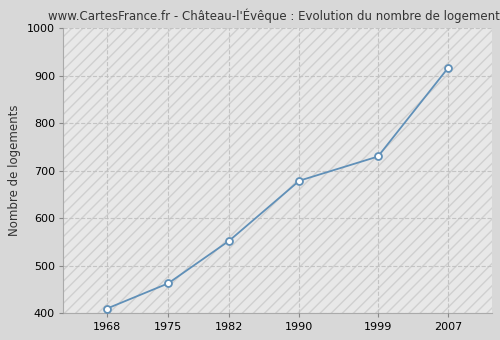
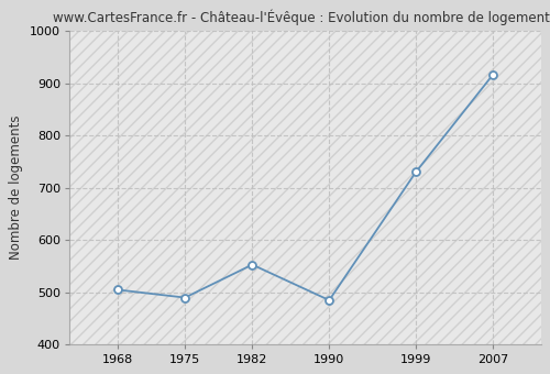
1968: 410 -> 505
1975: 463 -> 490
1990: 679 -> 485
